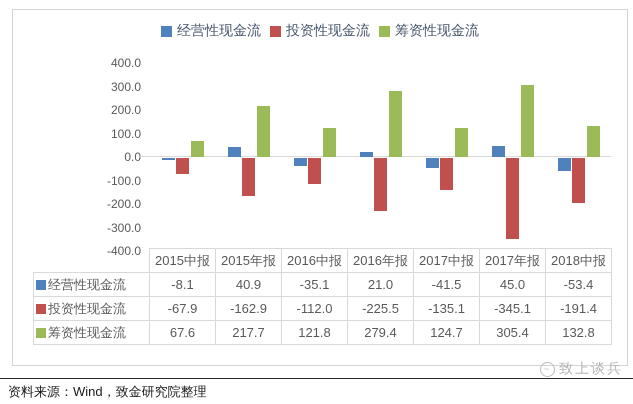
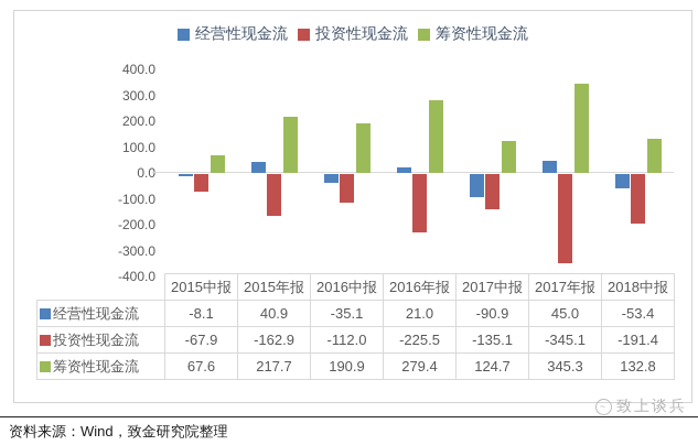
筹资性现金流/2016中报: 121.8 -> 190.9
经营性现金流/2017中报: -41.5 -> -90.9
筹资性现金流/2017年报: 305.4 -> 345.3
